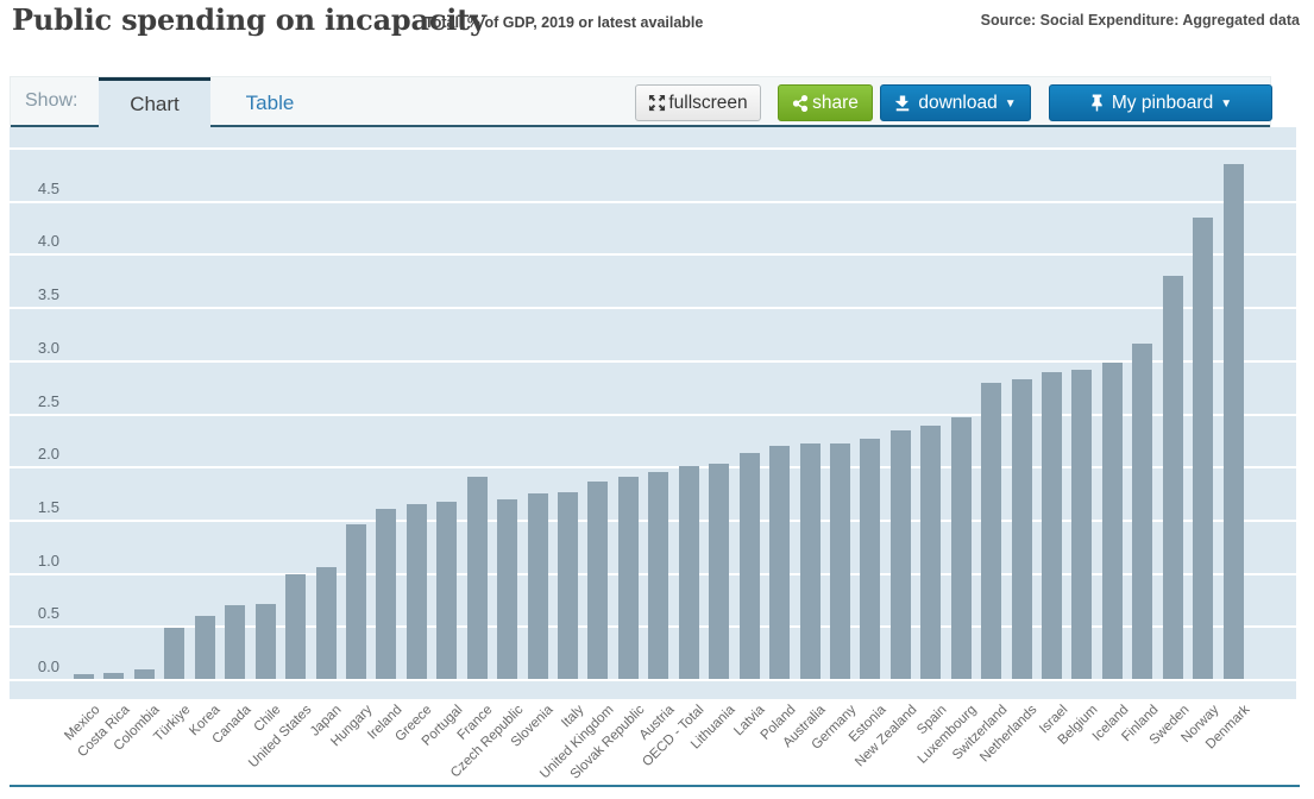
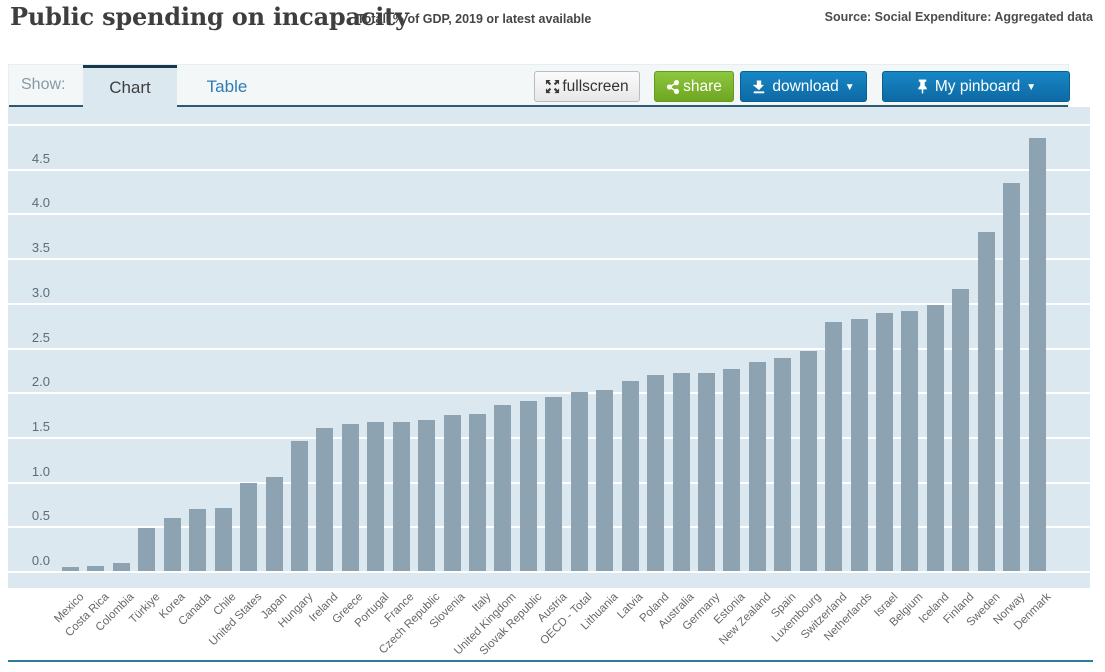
France: 1.9 -> 1.7
